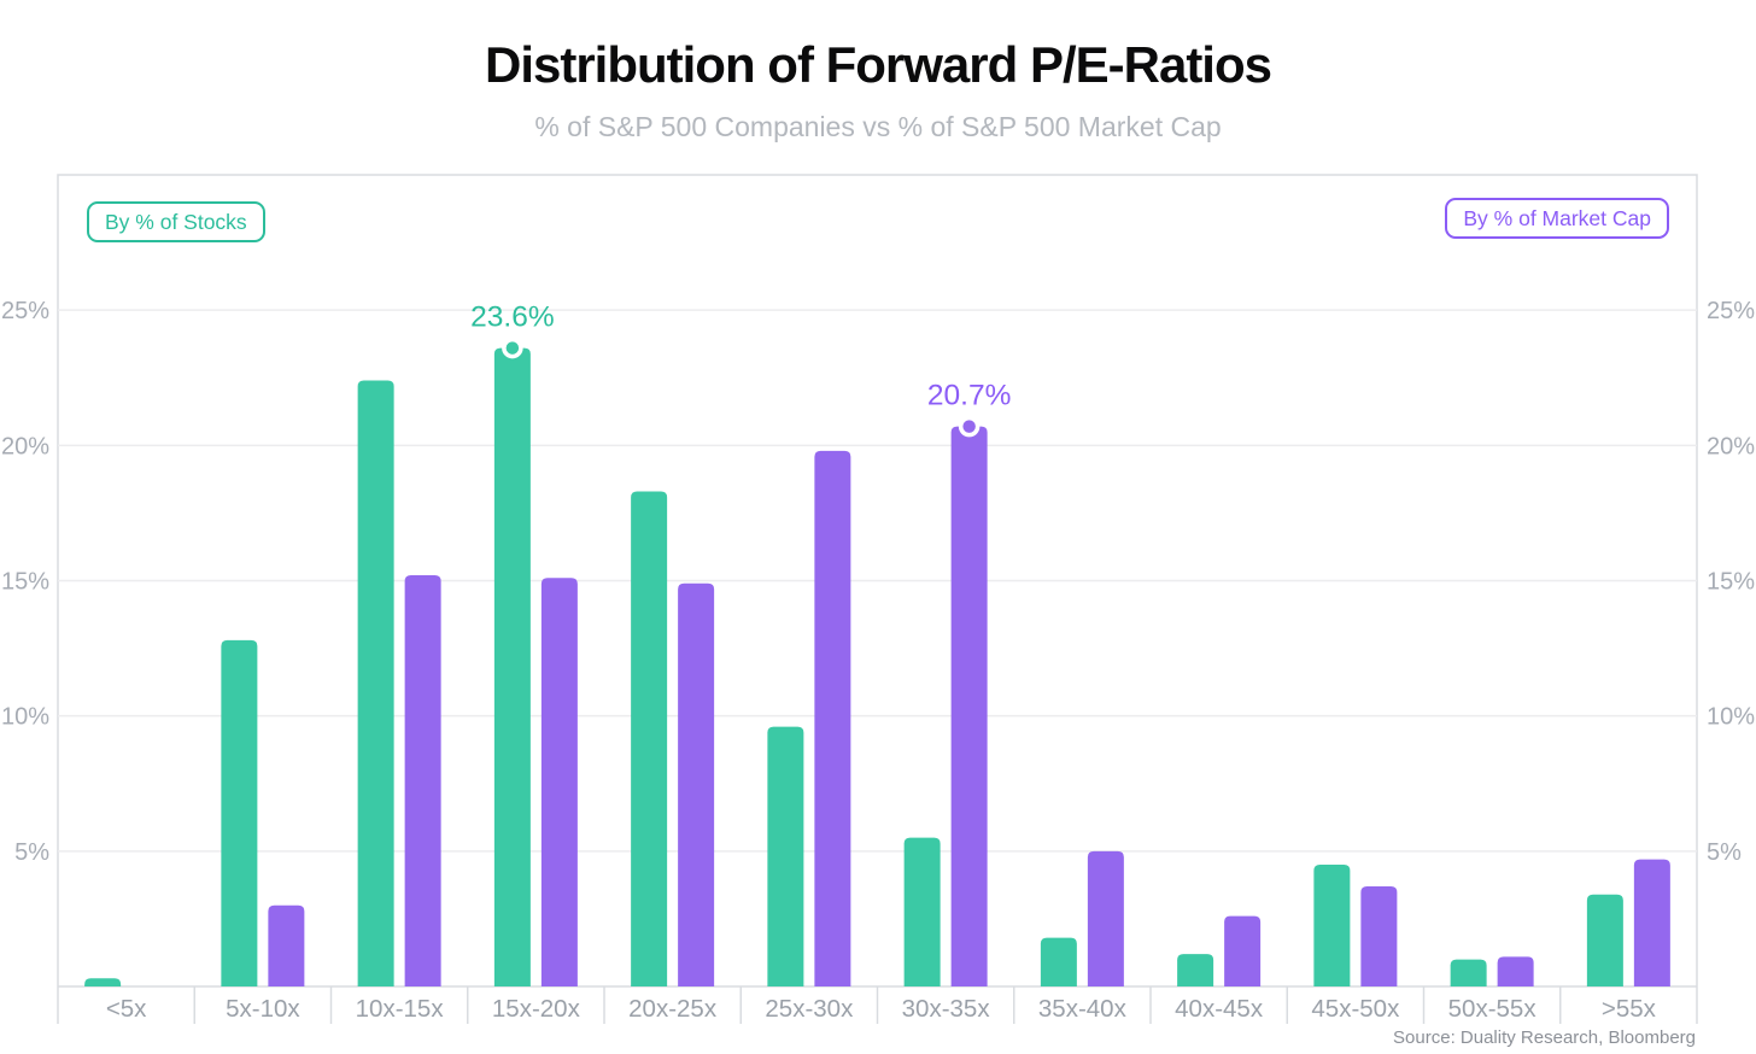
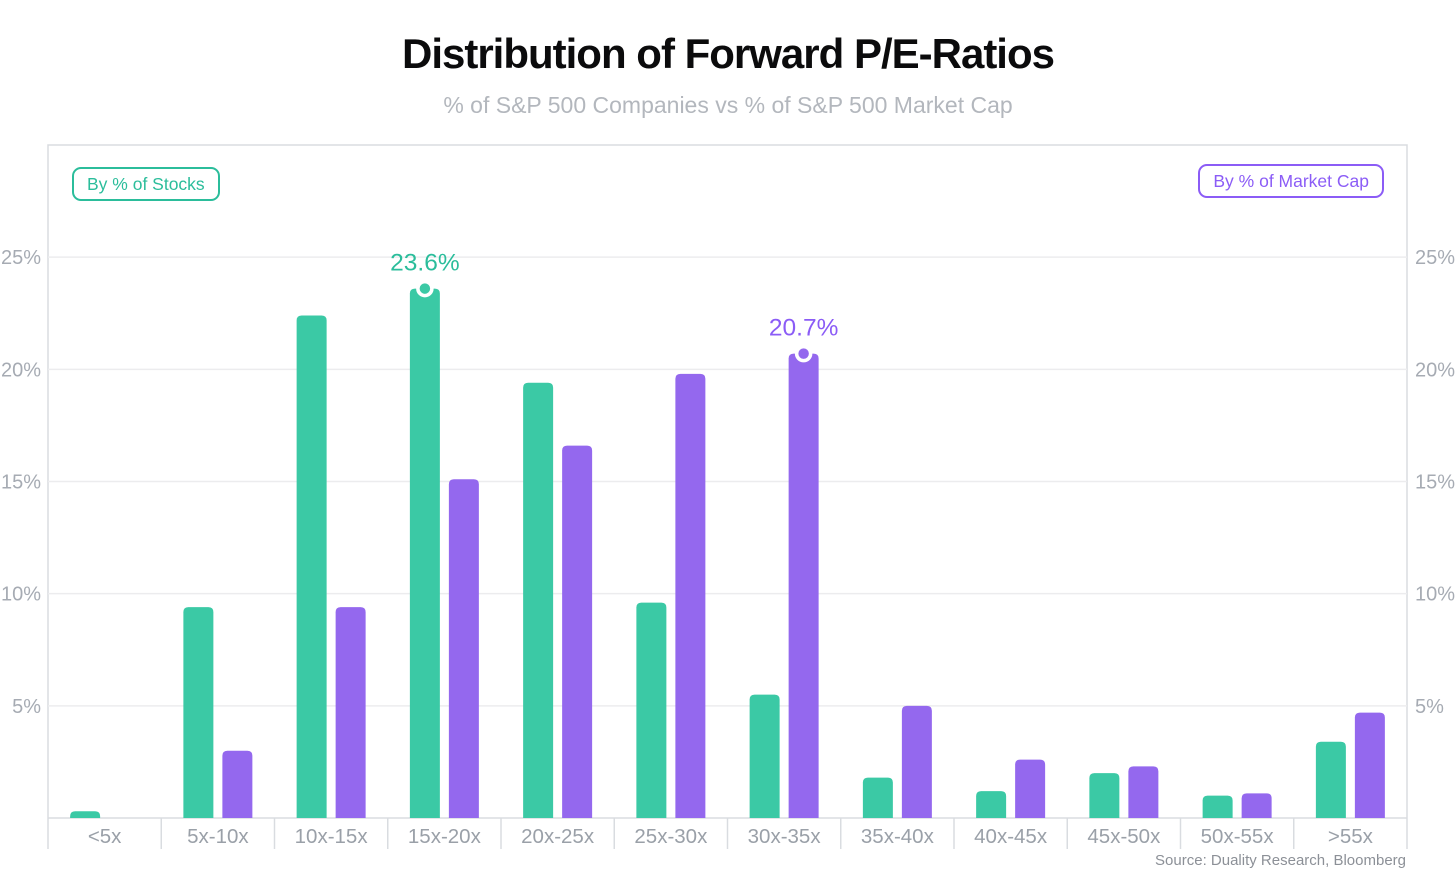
By % of Stocks/5x-10x: 12.8% -> 9.4%
By % of Market Cap/10x-15x: 15.2% -> 9.4%
By % of Stocks/20x-25x: 18.3% -> 19.4%
By % of Market Cap/20x-25x: 14.9% -> 16.6%
By % of Stocks/45x-50x: 4.5% -> 2.0%
By % of Market Cap/45x-50x: 3.7% -> 2.3%
